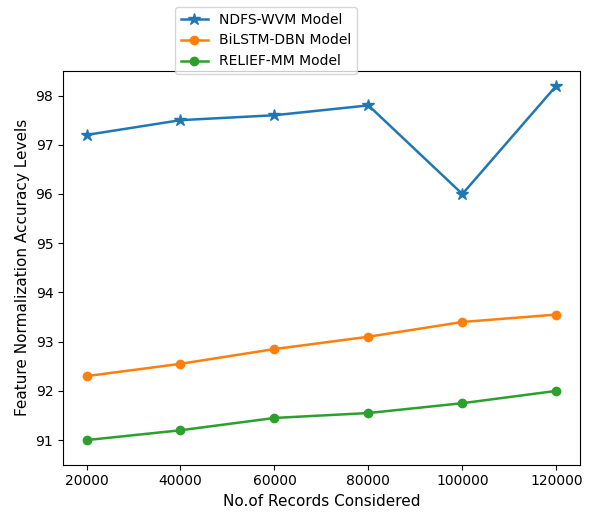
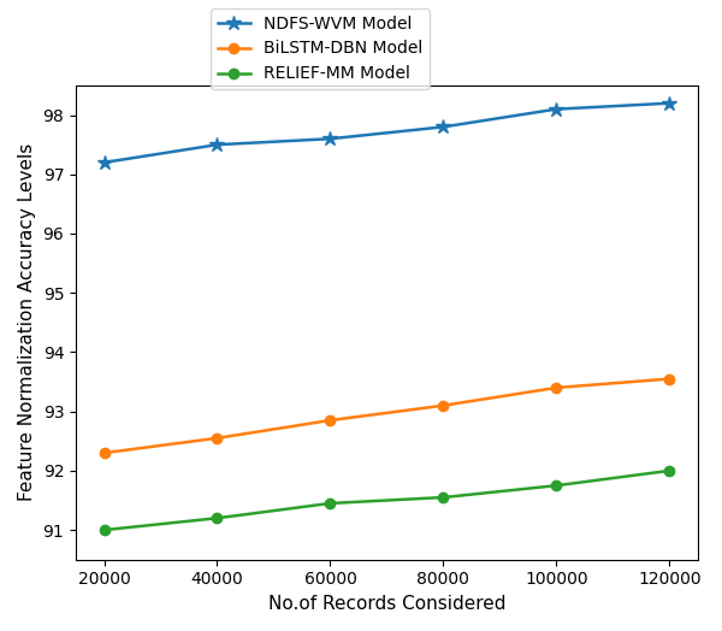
NDFS-WVM Model/100000: 96.0 -> 98.1
